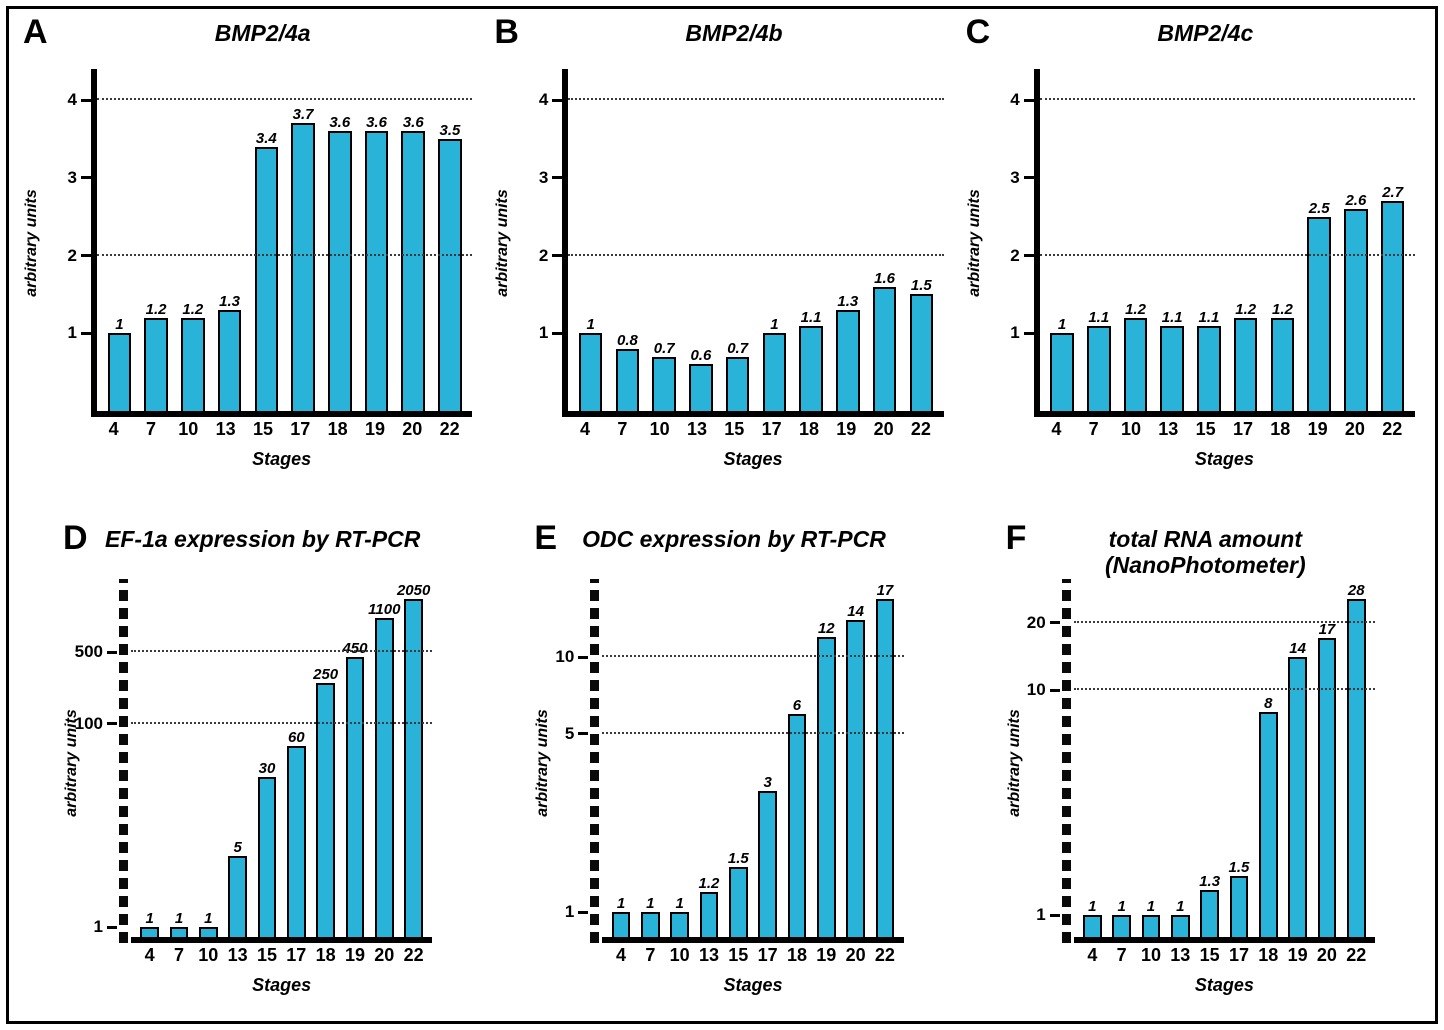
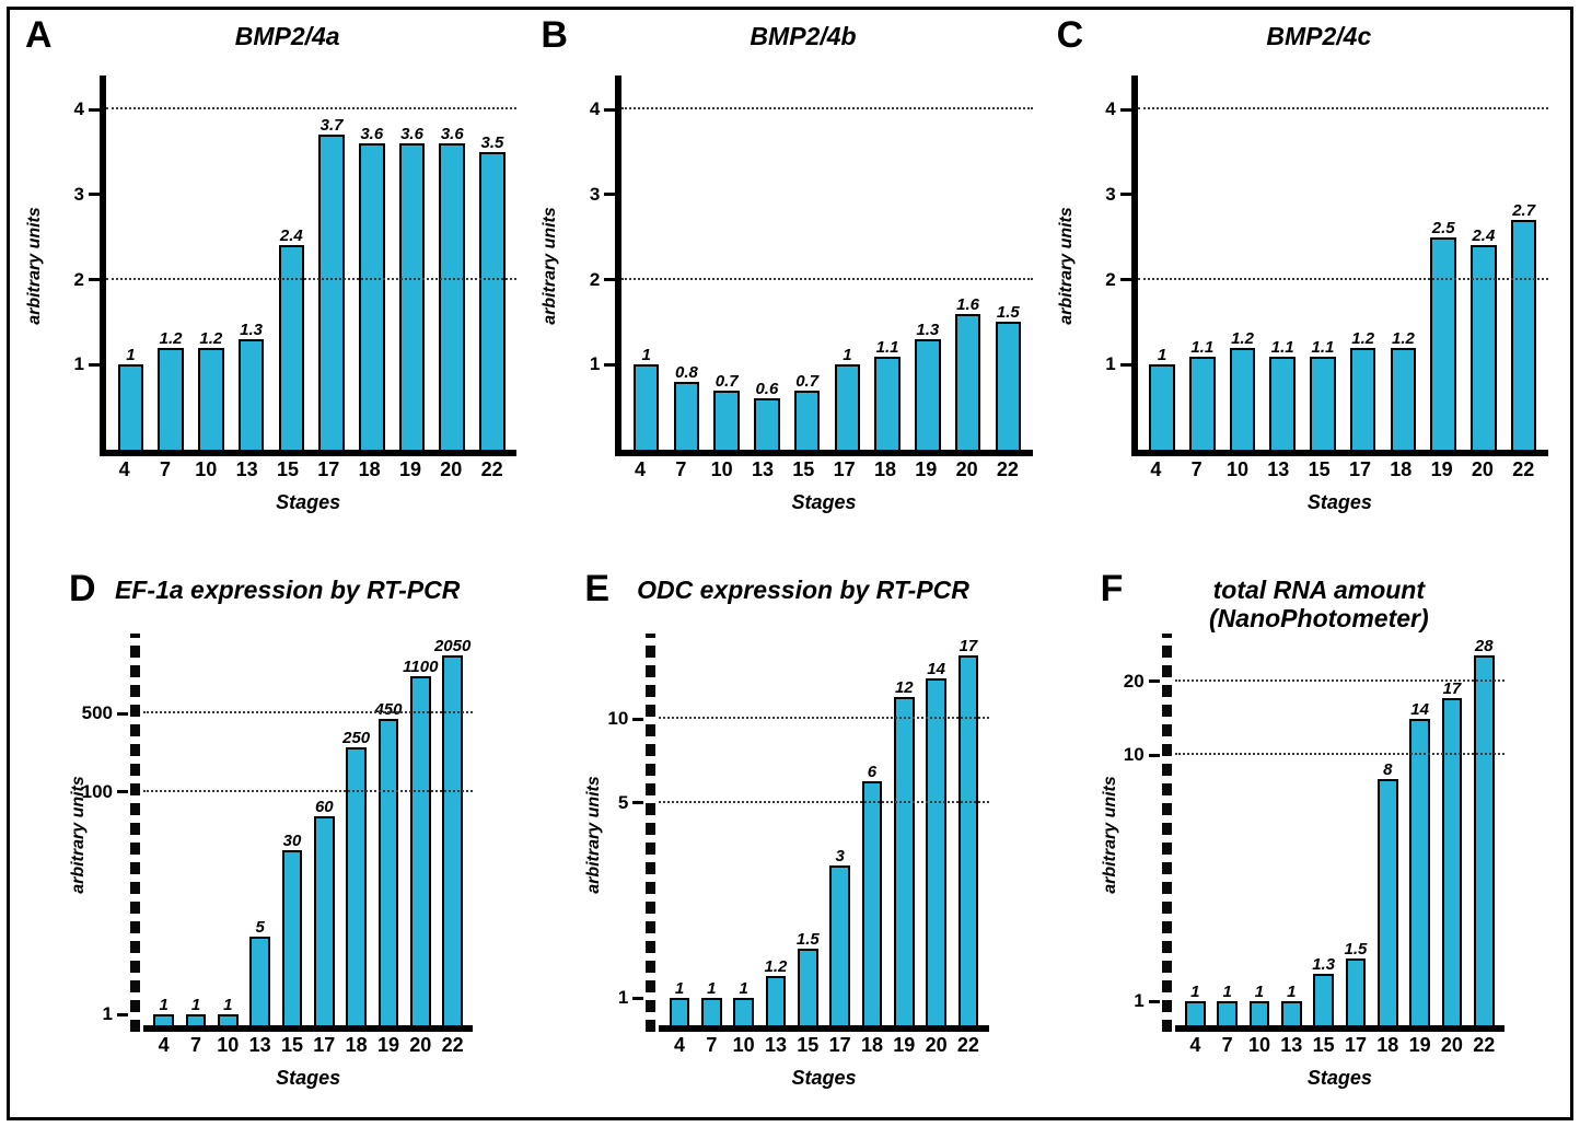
BMP2/4a/15: 3.4 -> 2.4
BMP2/4c/20: 2.6 -> 2.4
